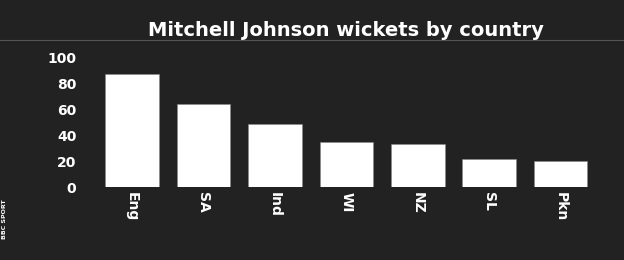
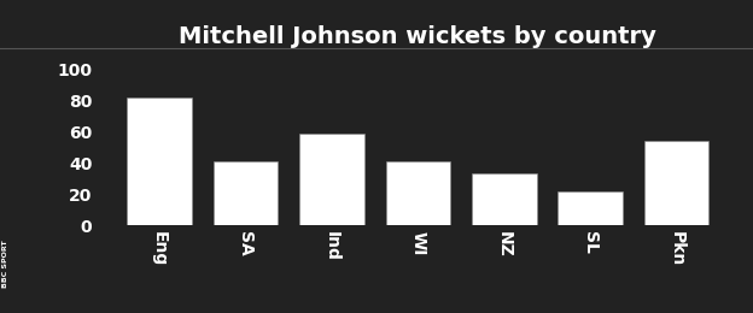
Eng: 87 -> 82
SA: 64 -> 41
Ind: 49 -> 59
WI: 35 -> 41
Pkn: 20 -> 54
